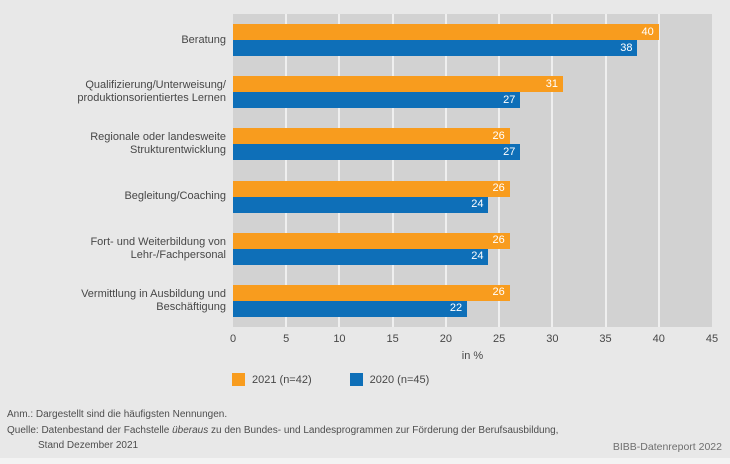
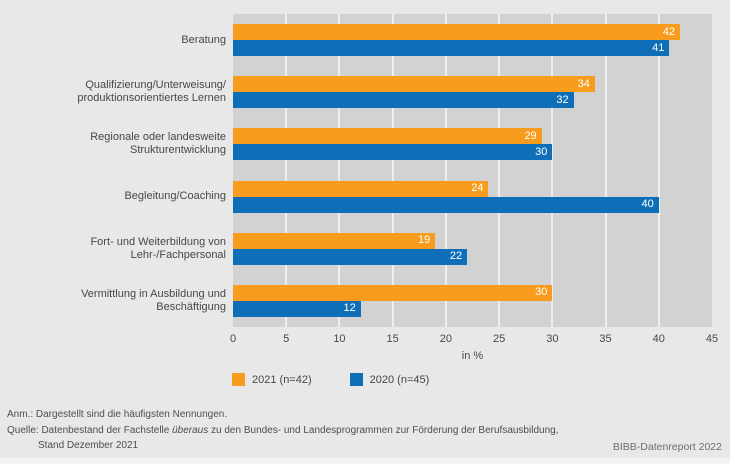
2021 (n=42)/Beratung: 40 -> 42
2020 (n=45)/Beratung: 38 -> 41
2021 (n=42)/Qualifizierung/Unterweisung/ produktionsorientiertes Lernen: 31 -> 34
2020 (n=45)/Qualifizierung/Unterweisung/ produktionsorientiertes Lernen: 27 -> 32
2021 (n=42)/Regionale oder landesweite Strukturentwicklung: 26 -> 29
2020 (n=45)/Regionale oder landesweite Strukturentwicklung: 27 -> 30
2021 (n=42)/Begleitung/Coaching: 26 -> 24
2020 (n=45)/Begleitung/Coaching: 24 -> 40
2021 (n=42)/Fort- und Weiterbildung von Lehr-/Fachpersonal: 26 -> 19
2020 (n=45)/Fort- und Weiterbildung von Lehr-/Fachpersonal: 24 -> 22
2021 (n=42)/Vermittlung in Ausbildung und Beschäftigung: 26 -> 30
2020 (n=45)/Vermittlung in Ausbildung und Beschäftigung: 22 -> 12
